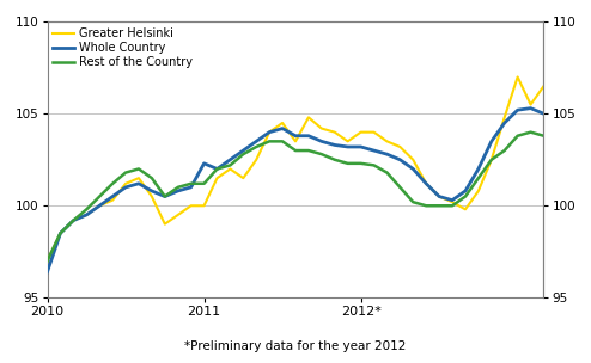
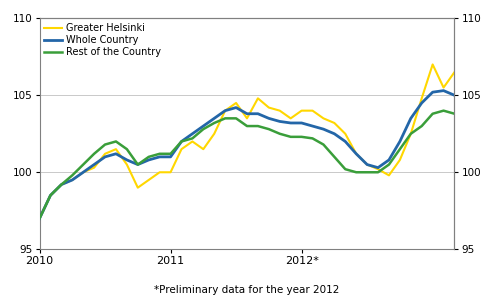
Whole Country/2010: 96.4 -> 97.0
Whole Country/2011: 102.3 -> 101.0
